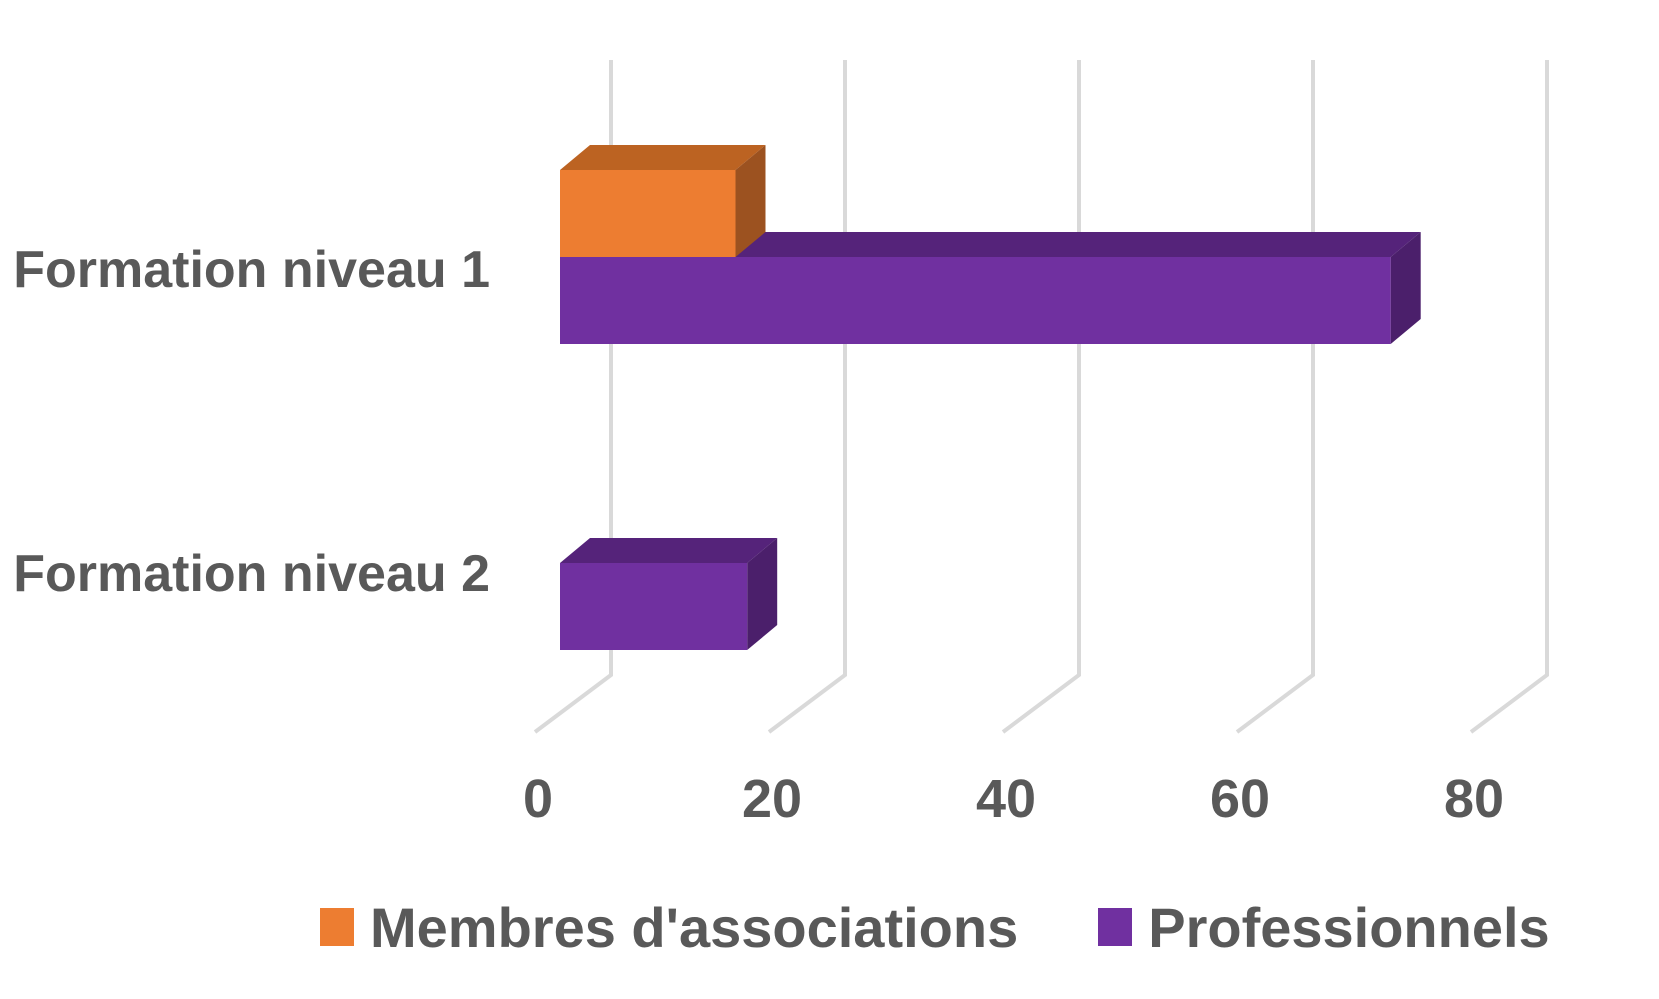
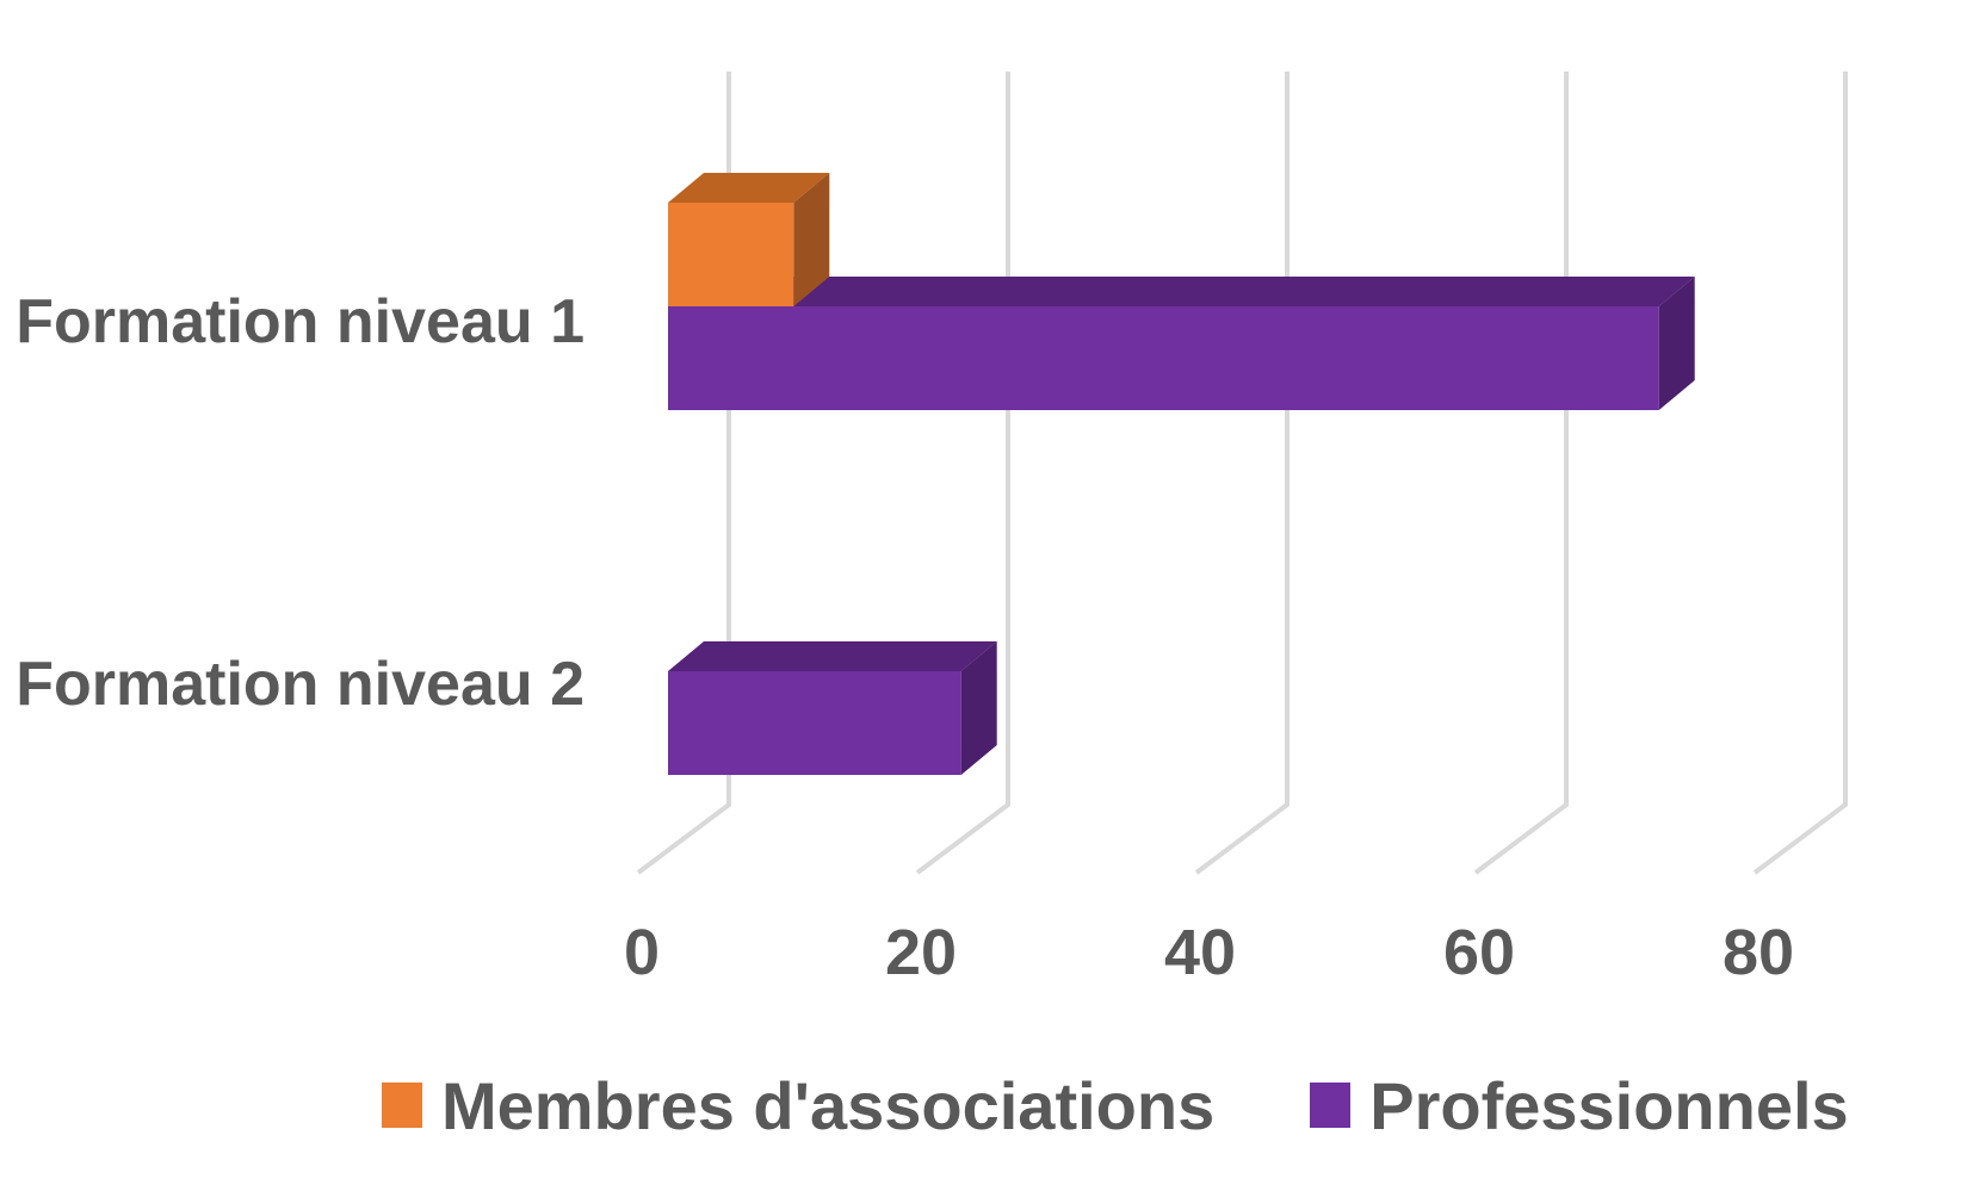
Membres d'associations/Formation niveau 1: 15 -> 9
Professionnels/Formation niveau 2: 16 -> 21
